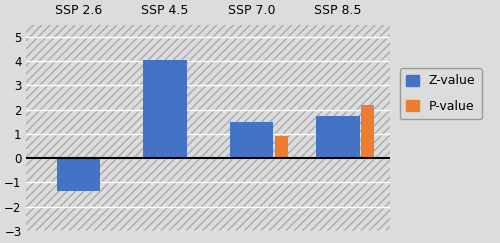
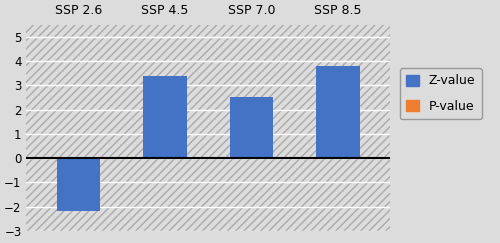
Z-value/SSP 2.6: -1.35 -> -2.20
Z-value/SSP 4.5: 4.05 -> 3.37
Z-value/SSP 7.0: 1.50 -> 2.52
P-value/SSP 7.0: 0.90 -> 0.02
Z-value/SSP 8.5: 1.75 -> 3.82
P-value/SSP 8.5: 2.20 -> 0.01
